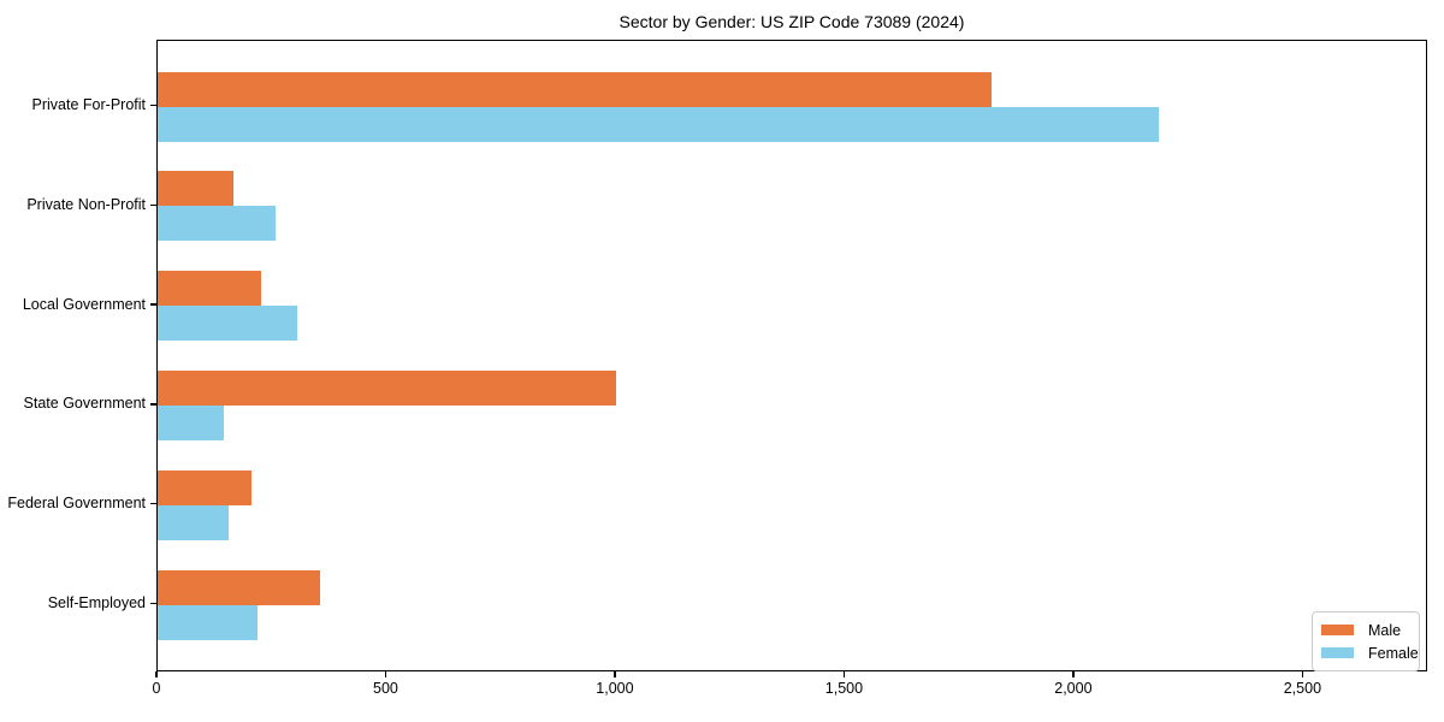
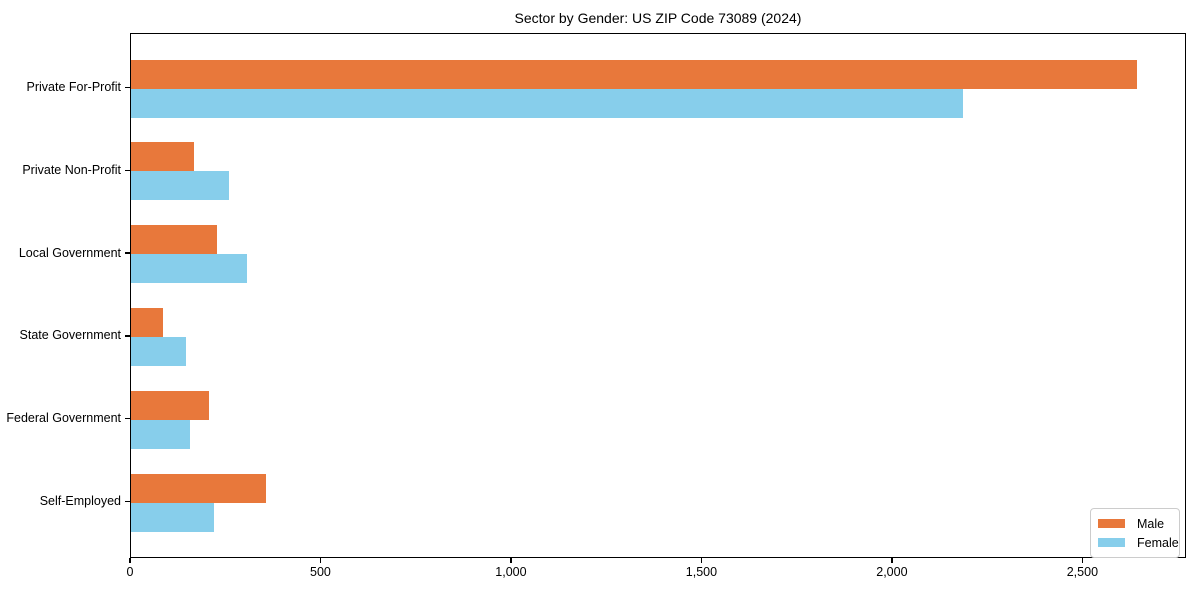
Male/Private For-Profit: 1820 -> 2640
Male/State Government: 1000 -> 80
